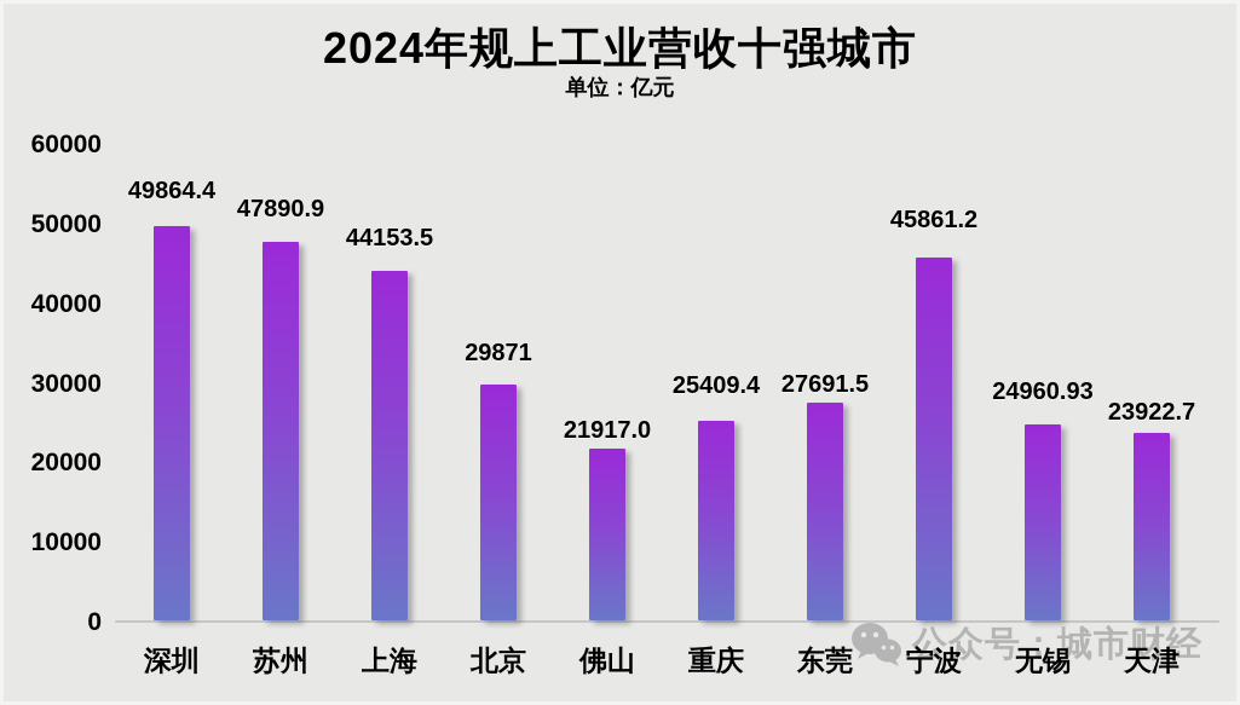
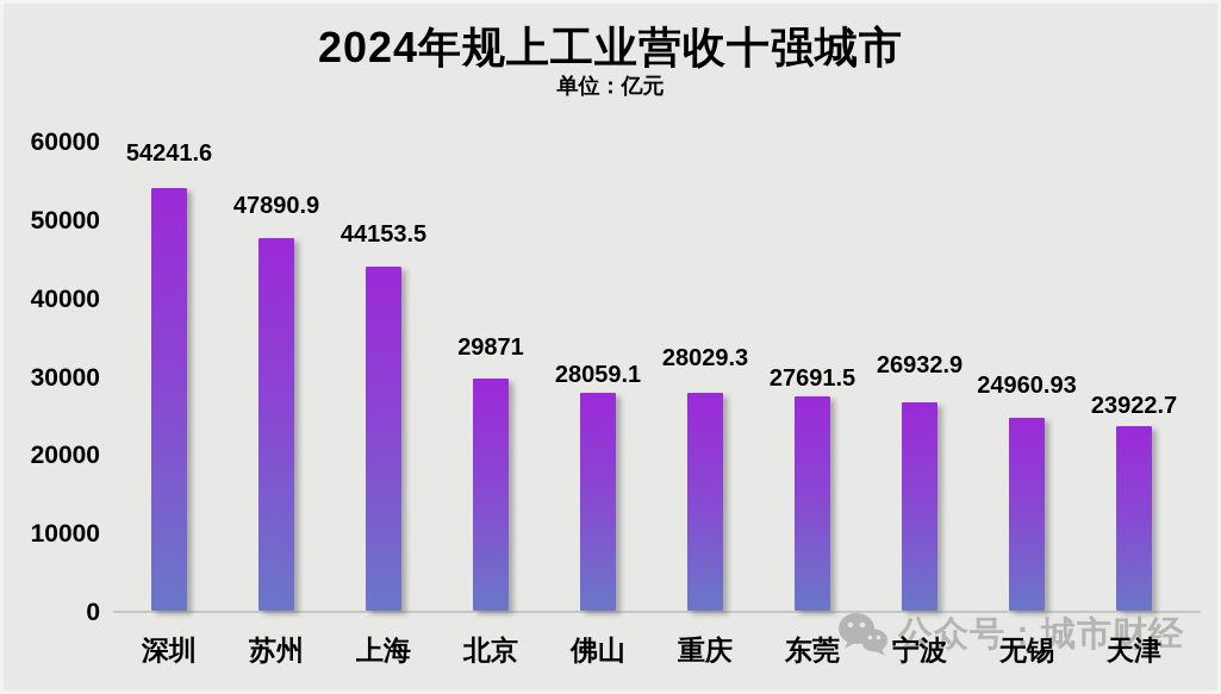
深圳: 49864.4 -> 54241.6
佛山: 21917.0 -> 28059.1
重庆: 25409.4 -> 28029.3
宁波: 45861.2 -> 26932.9
